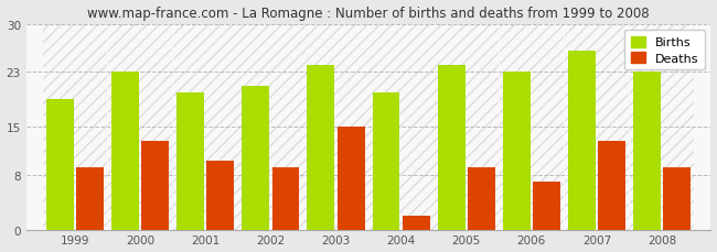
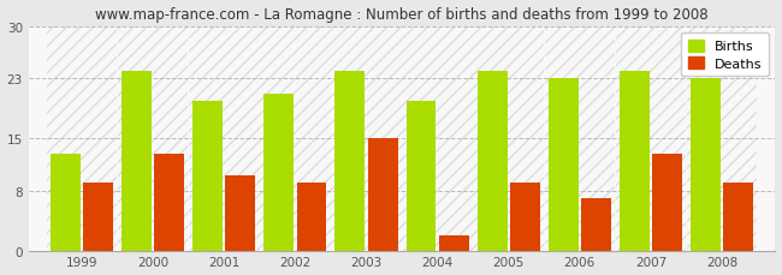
Births/1999: 19 -> 13
Births/2000: 23 -> 24
Births/2007: 26 -> 24
